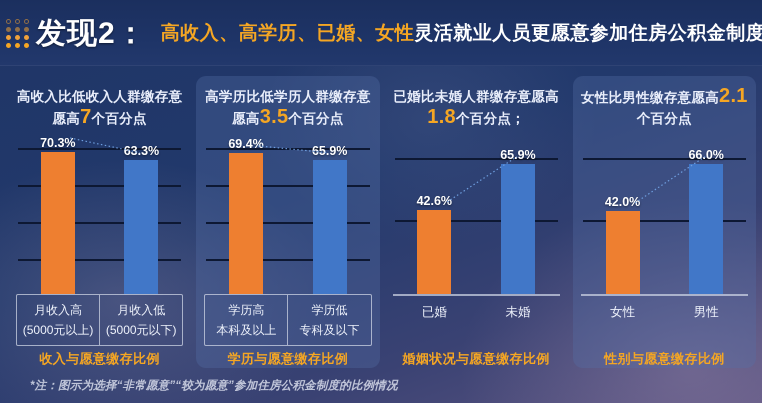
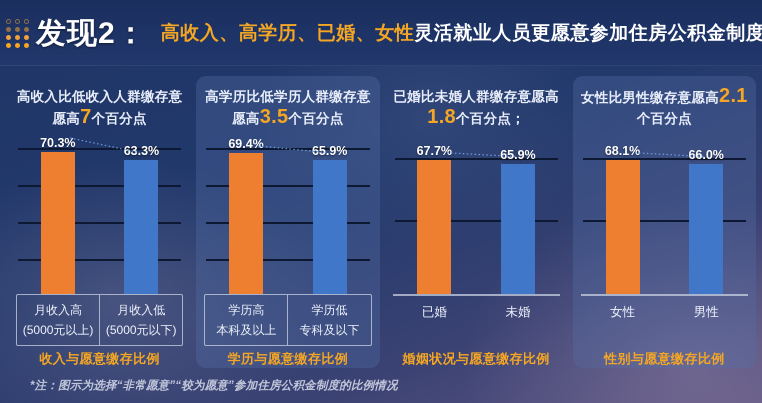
已婚比未婚人群缴存意愿高1.8个百分点；/已婚: 42.6% -> 67.7%
女性比男性缴存意愿高2.1个百分点/女性: 42.0% -> 68.1%
